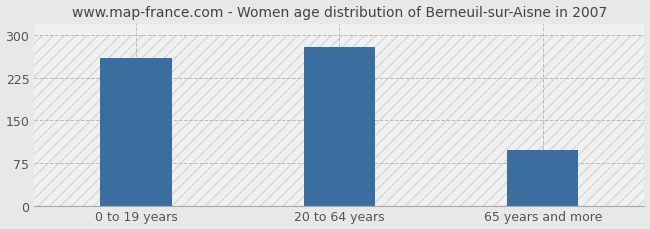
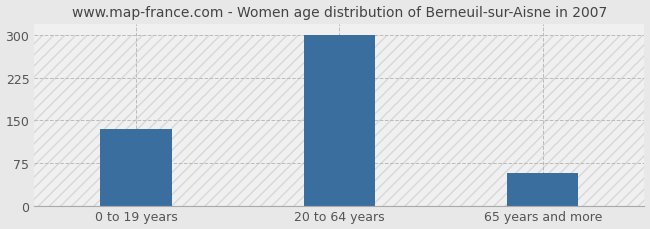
0 to 19 years: 260 -> 135
20 to 64 years: 280 -> 300
65 years and more: 98 -> 57
